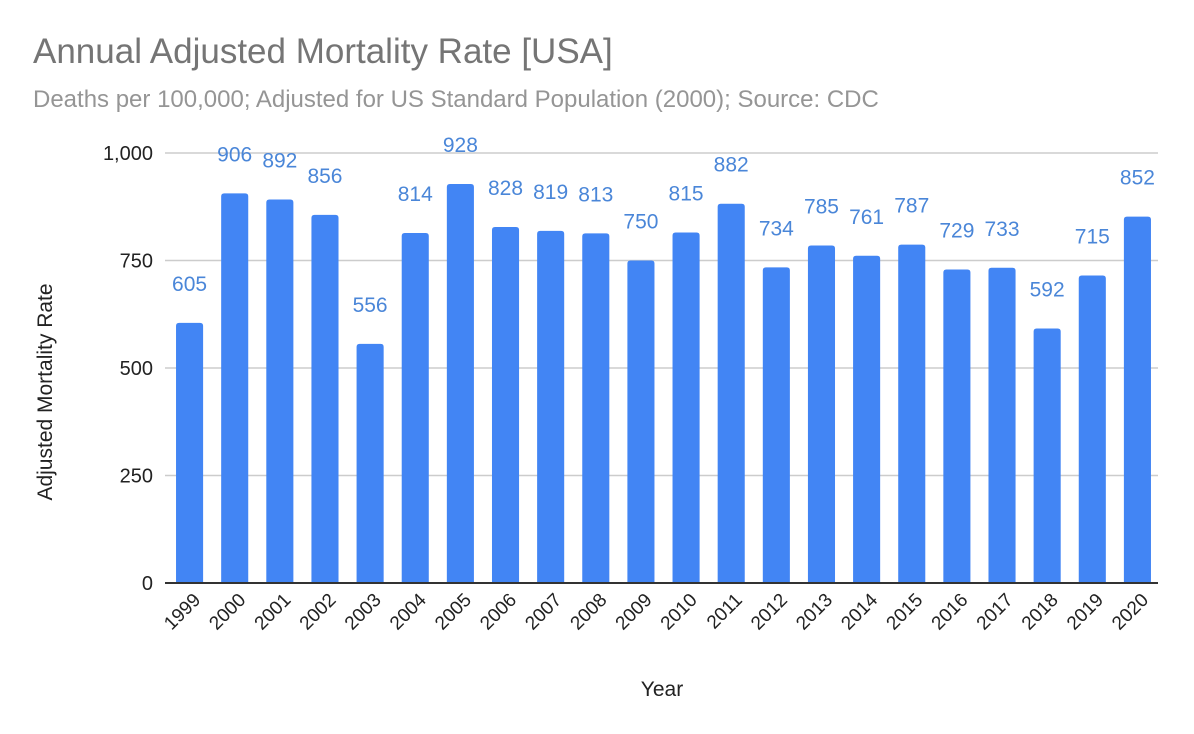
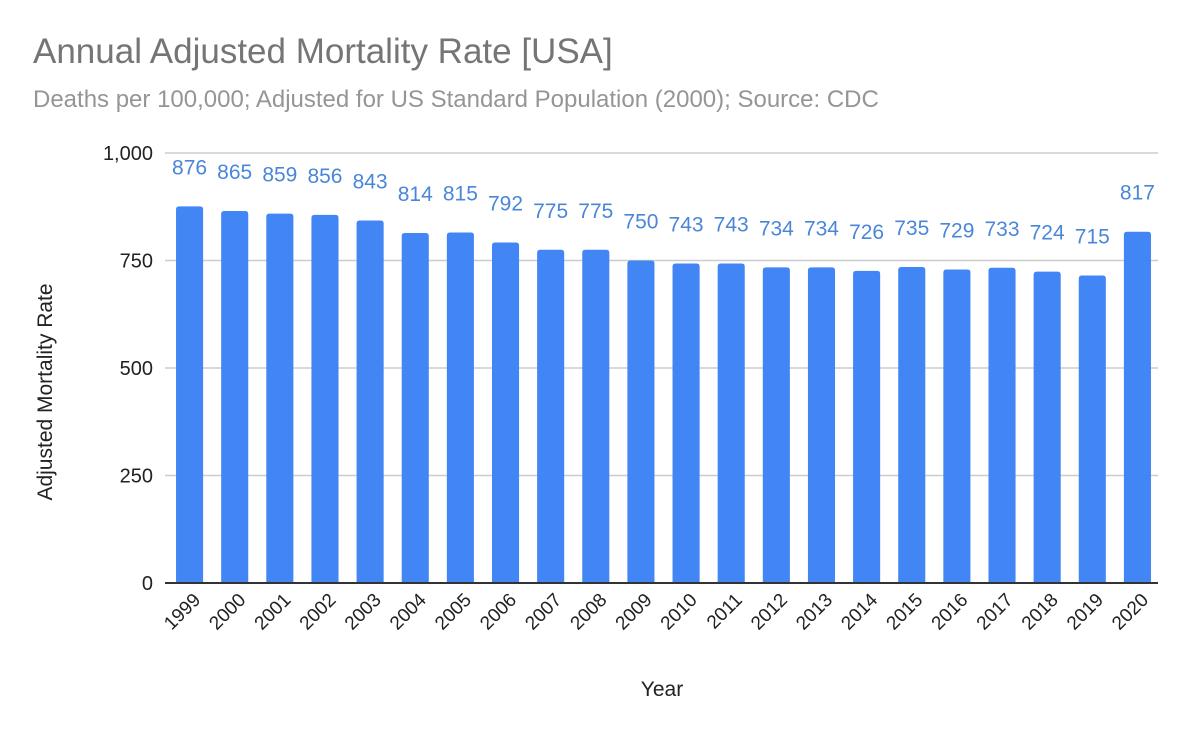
1999: 605 -> 876
2000: 906 -> 865
2001: 892 -> 859
2003: 556 -> 843
2005: 928 -> 815
2006: 828 -> 792
2007: 819 -> 775
2008: 813 -> 775
2010: 815 -> 743
2011: 882 -> 743
2013: 785 -> 734
2014: 761 -> 726
2015: 787 -> 735
2018: 592 -> 724
2020: 852 -> 817
